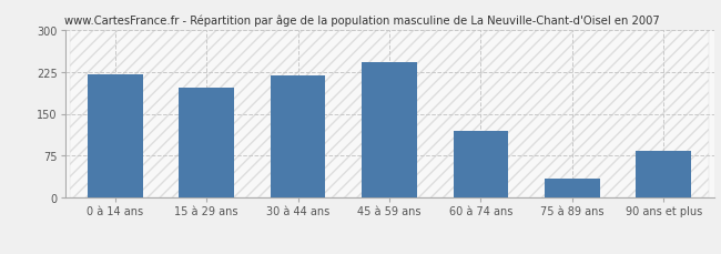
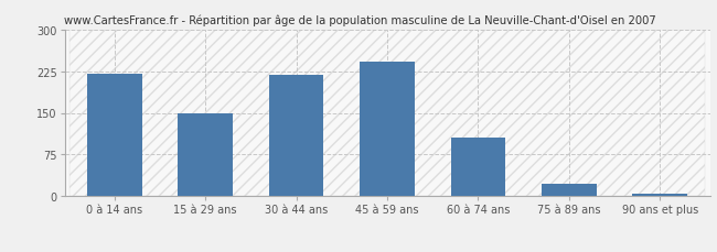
15 à 29 ans: 196 -> 150
60 à 74 ans: 120 -> 105
75 à 89 ans: 34 -> 22
90 ans et plus: 84 -> 5
